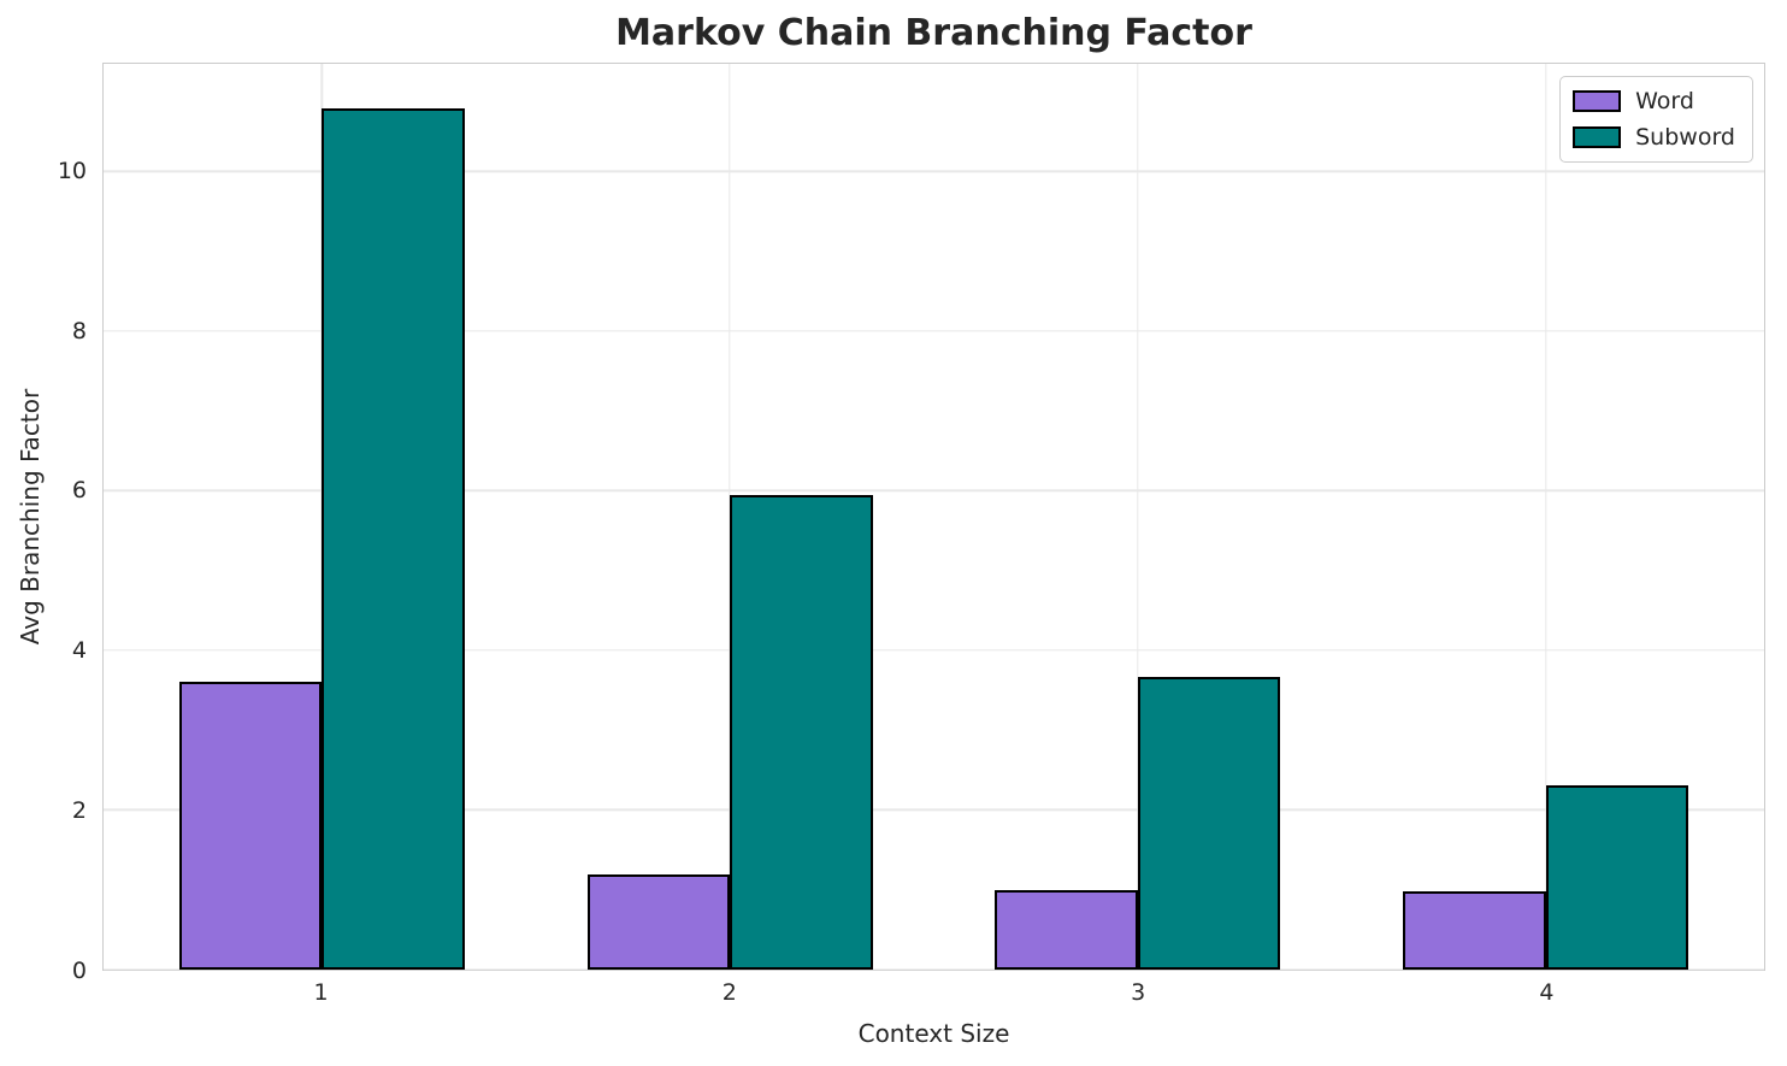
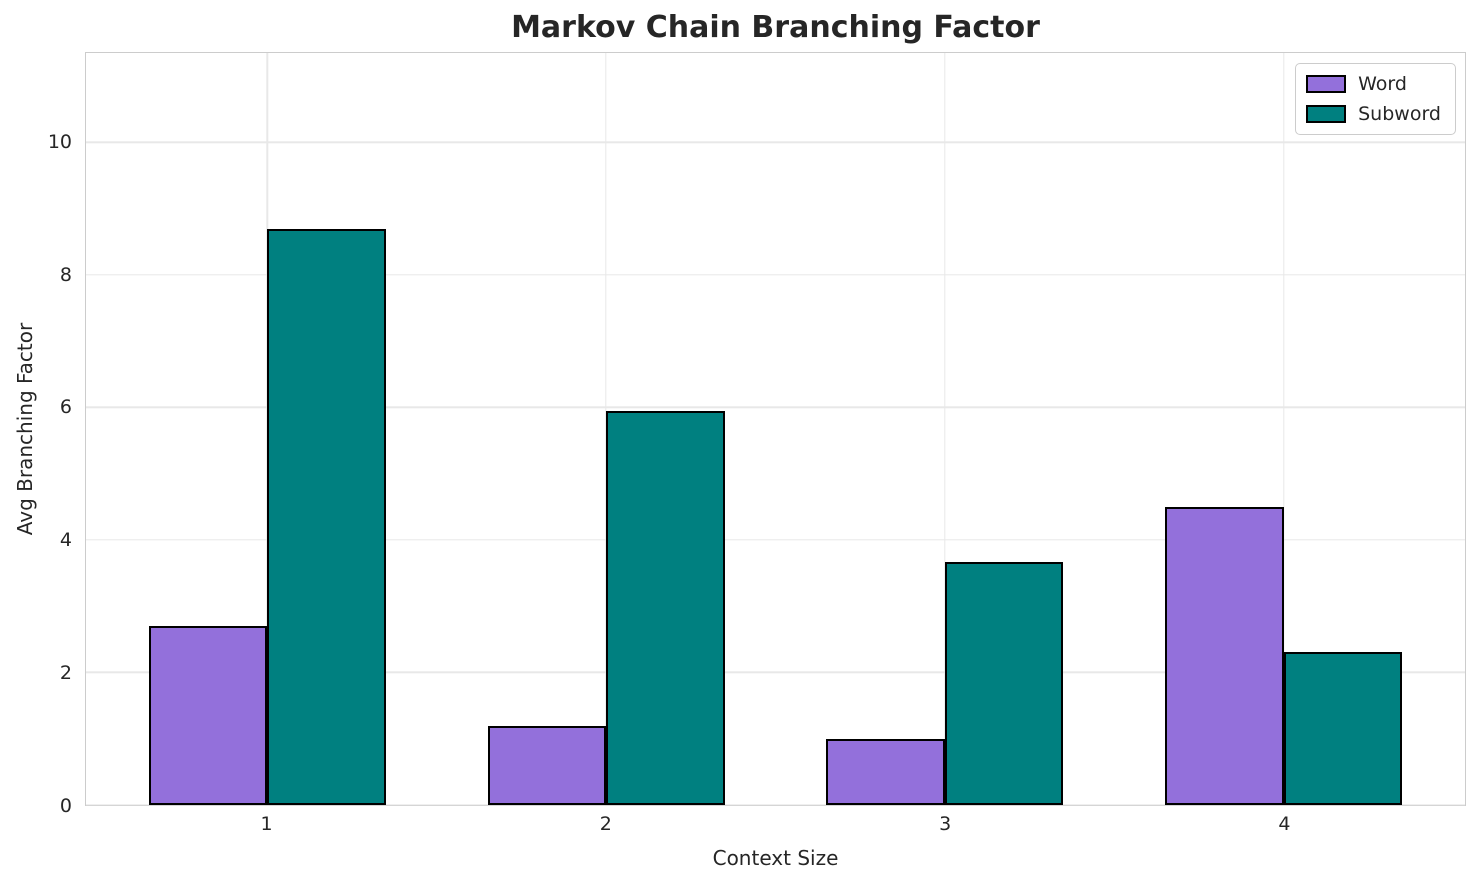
Word/1: 3.6 -> 2.7
Subword/1: 10.8 -> 8.7
Word/4: 1.0 -> 4.5
